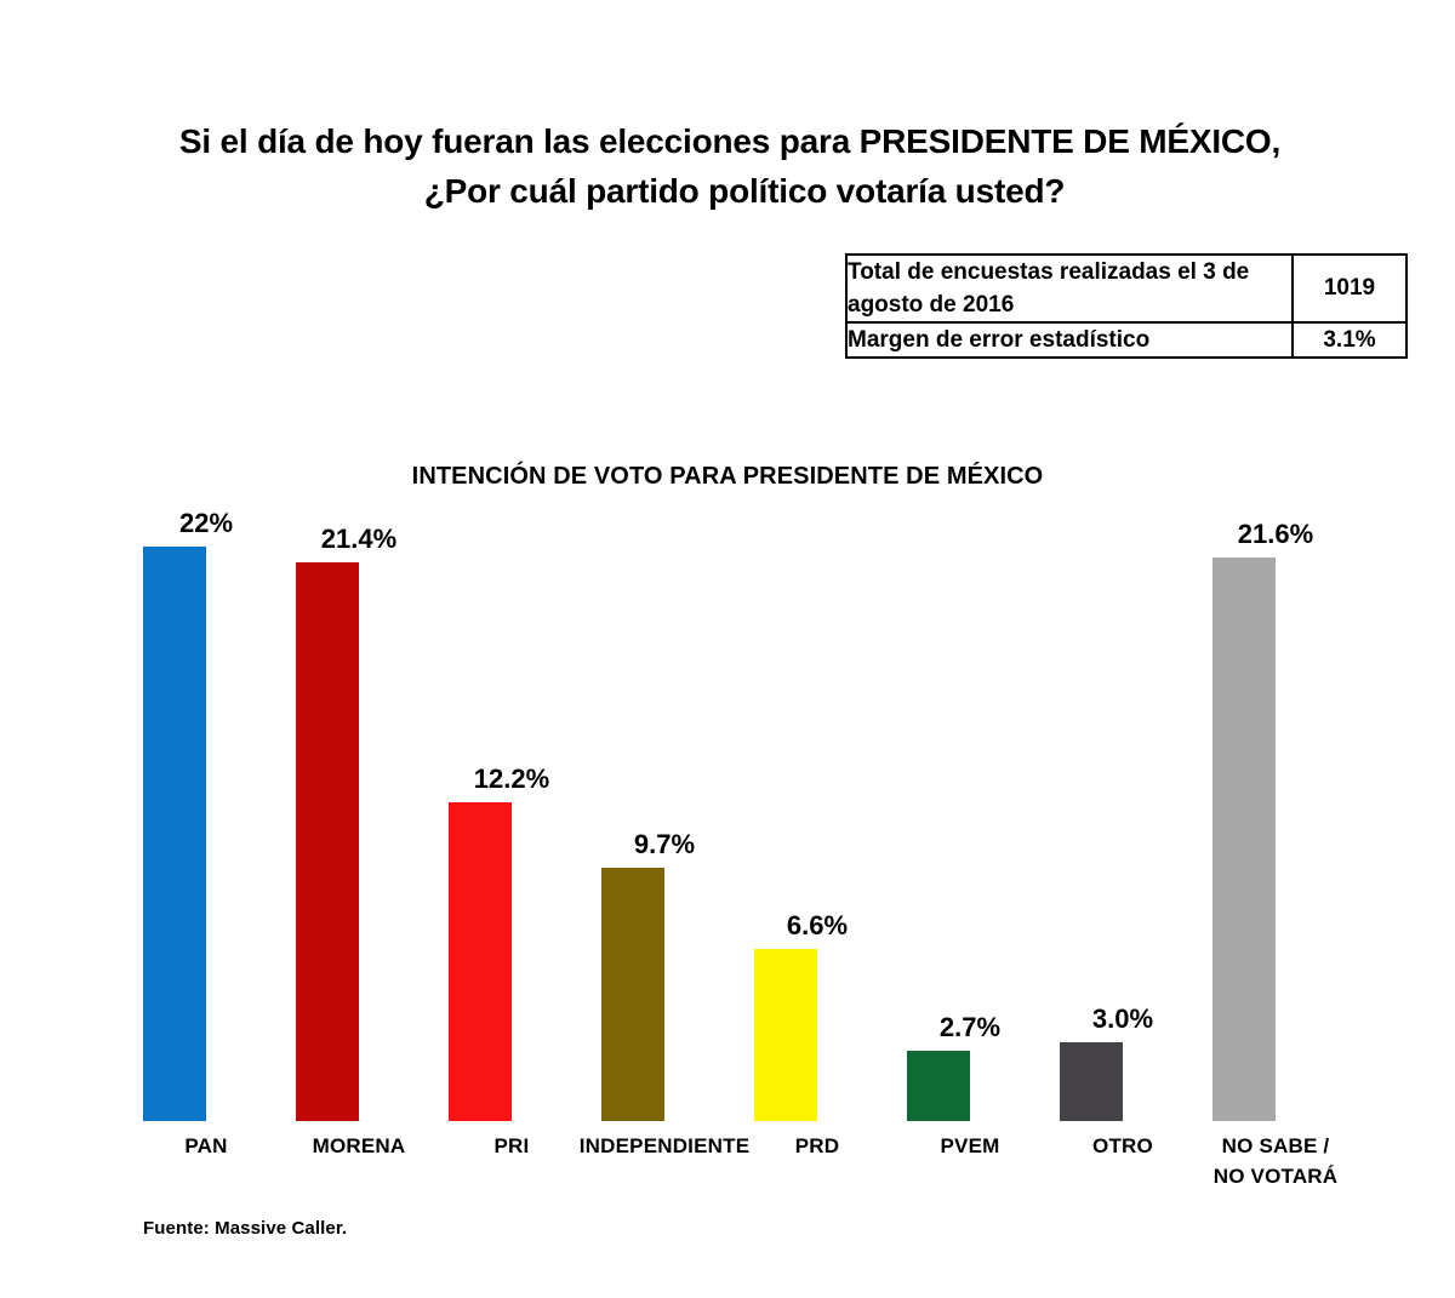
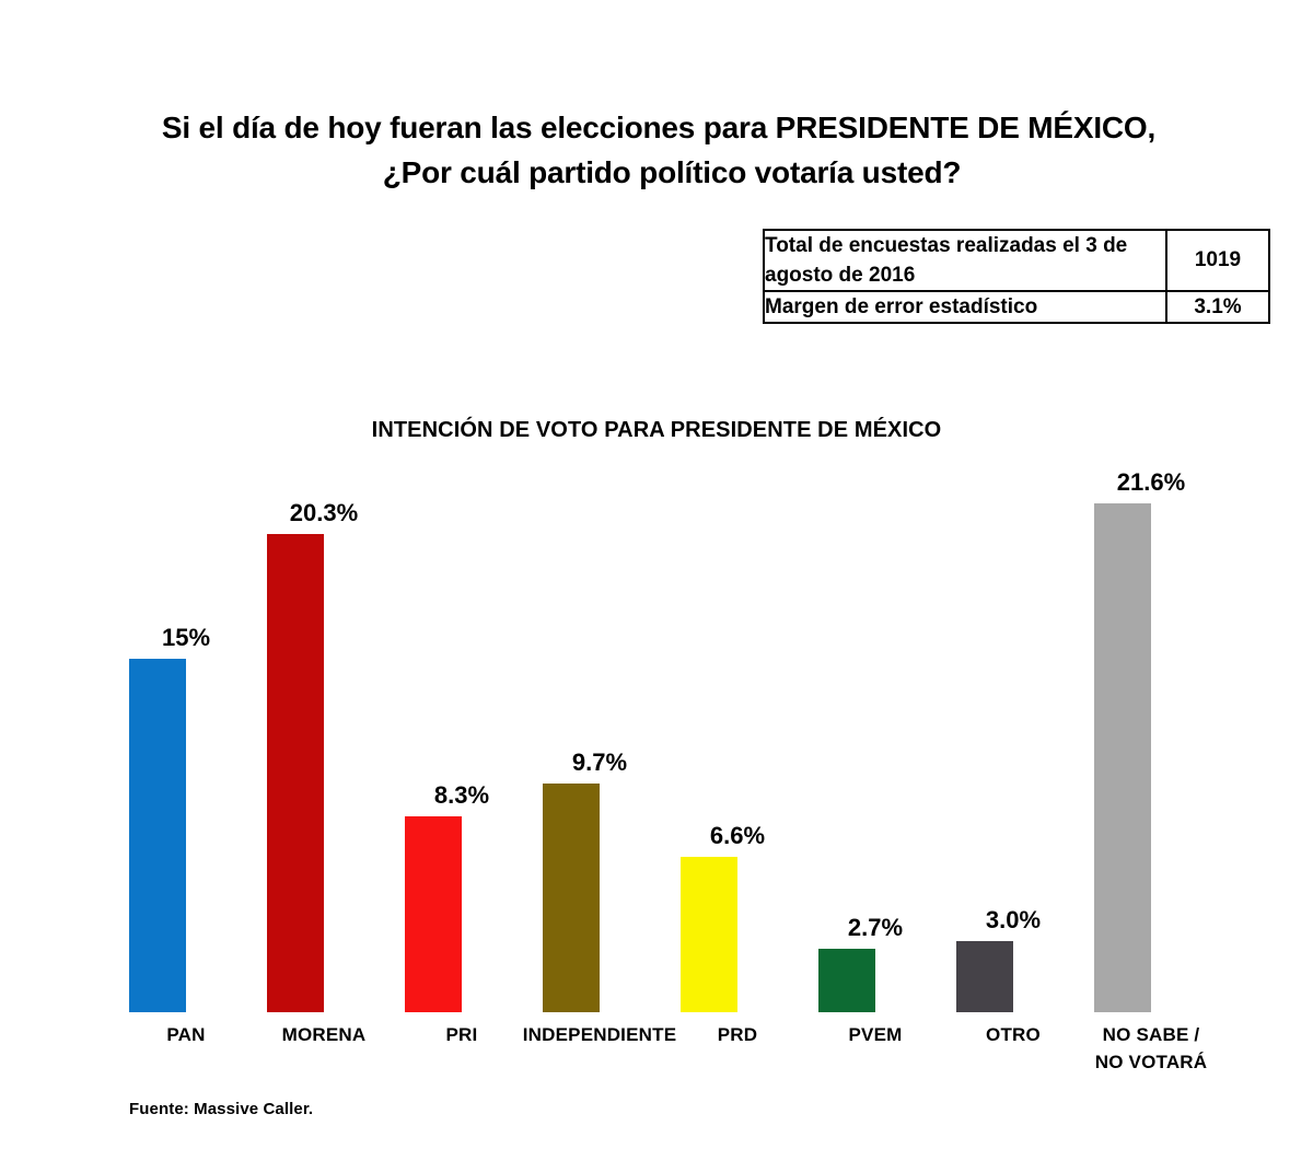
PAN: 22% -> 15%
MORENA: 21.4% -> 20.3%
PRI: 12.2% -> 8.3%
